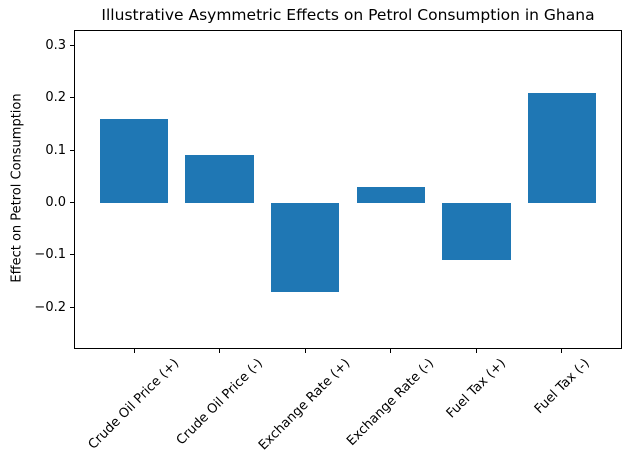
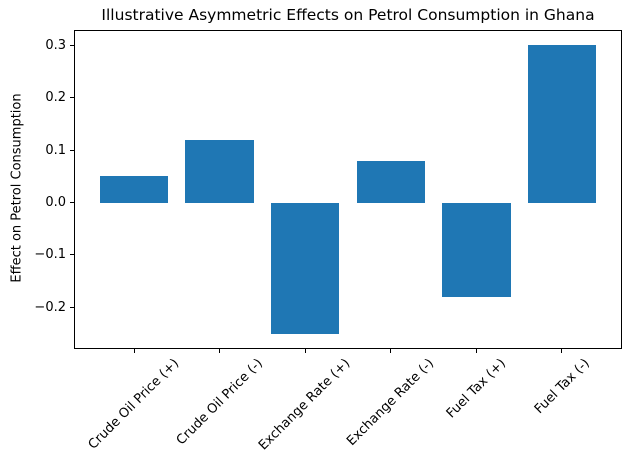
Crude Oil Price (+): 0.16 -> 0.05
Crude Oil Price (-): 0.09 -> 0.12
Exchange Rate (+): -0.17 -> -0.25
Exchange Rate (-): 0.03 -> 0.08
Fuel Tax (+): -0.11 -> -0.18
Fuel Tax (-): 0.21 -> 0.30
